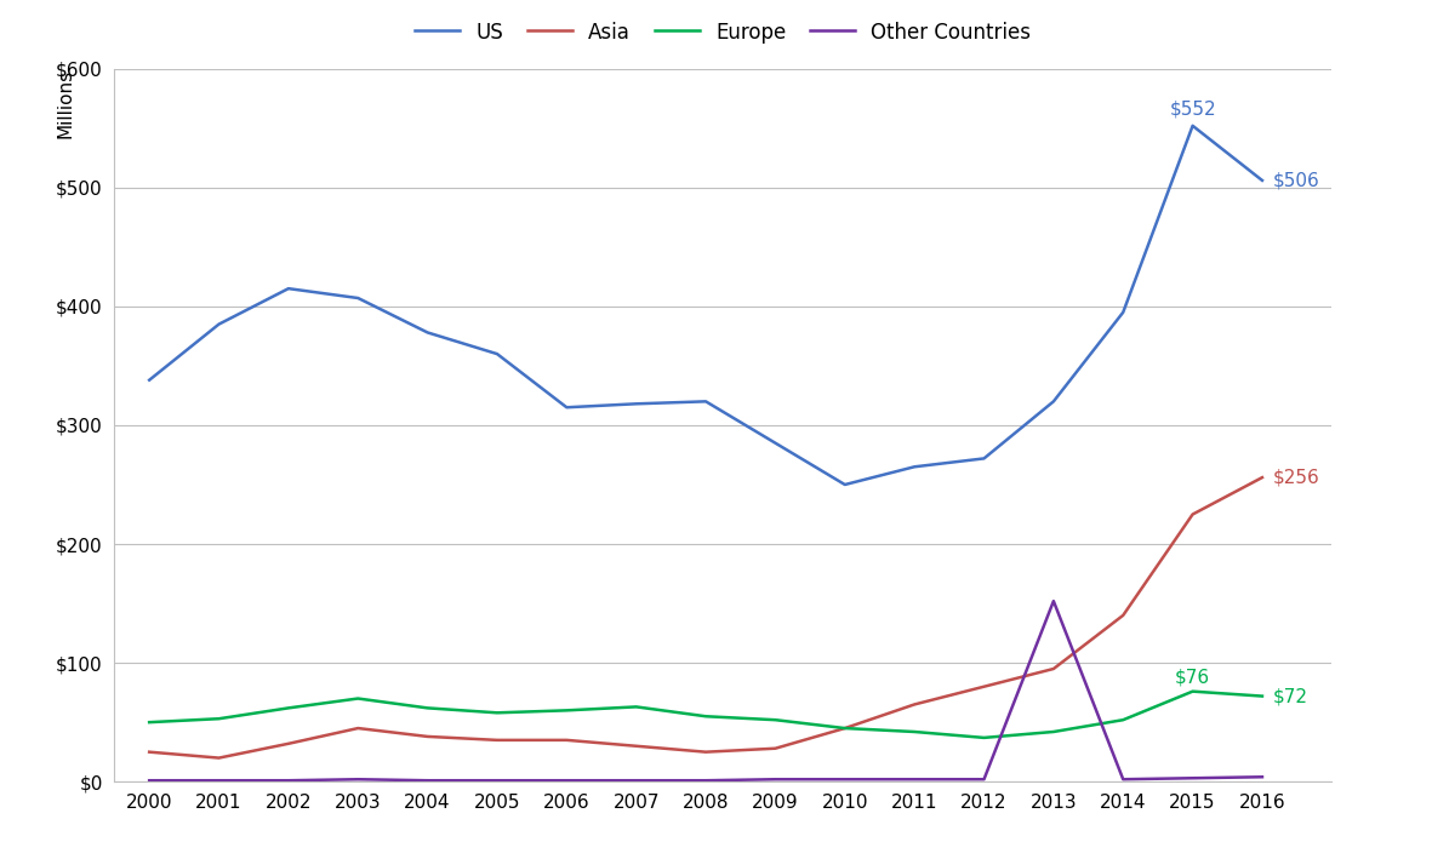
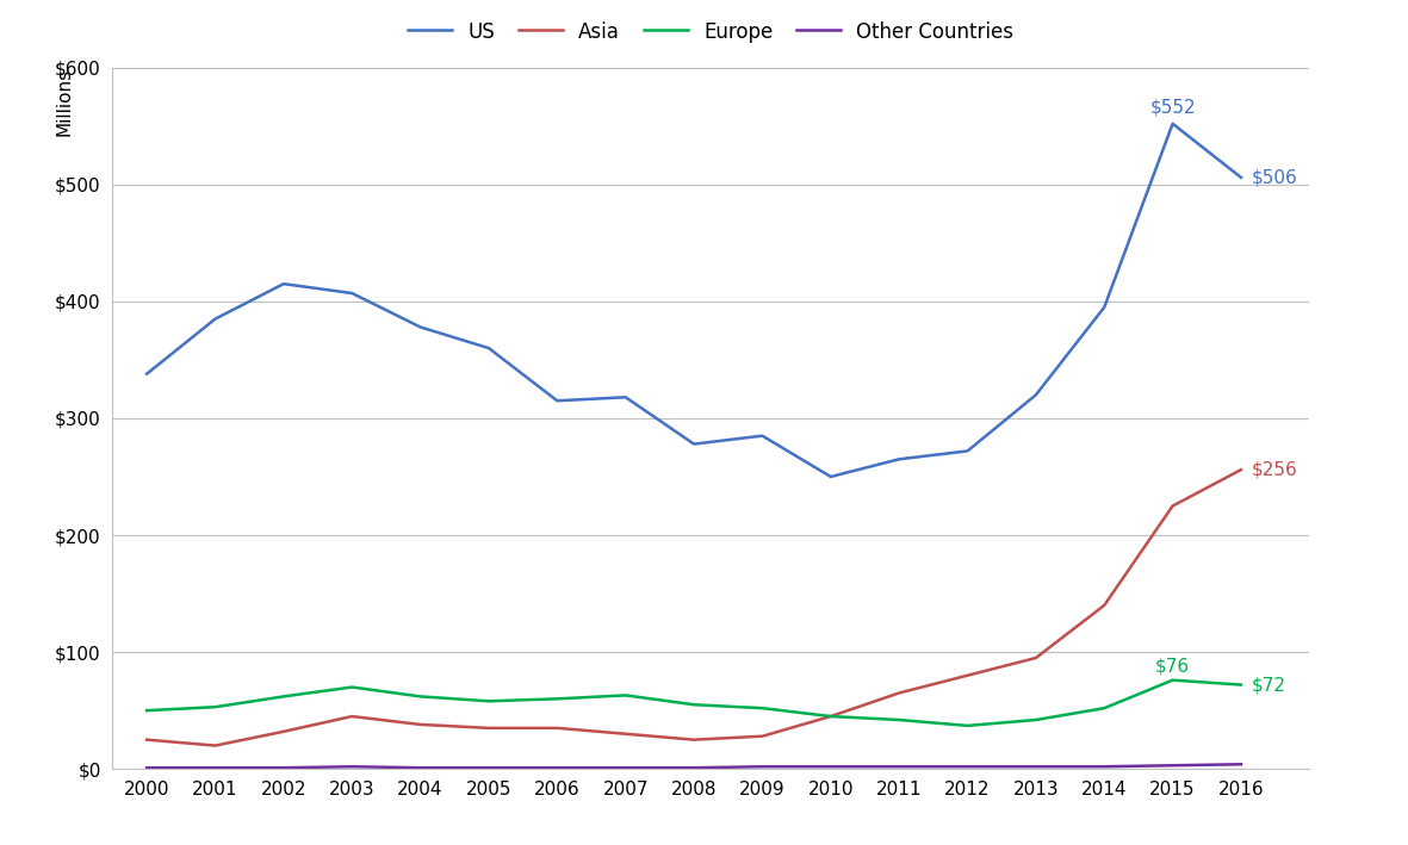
US/2008: $320 -> $278
Other Countries/2013: $152 -> $2
